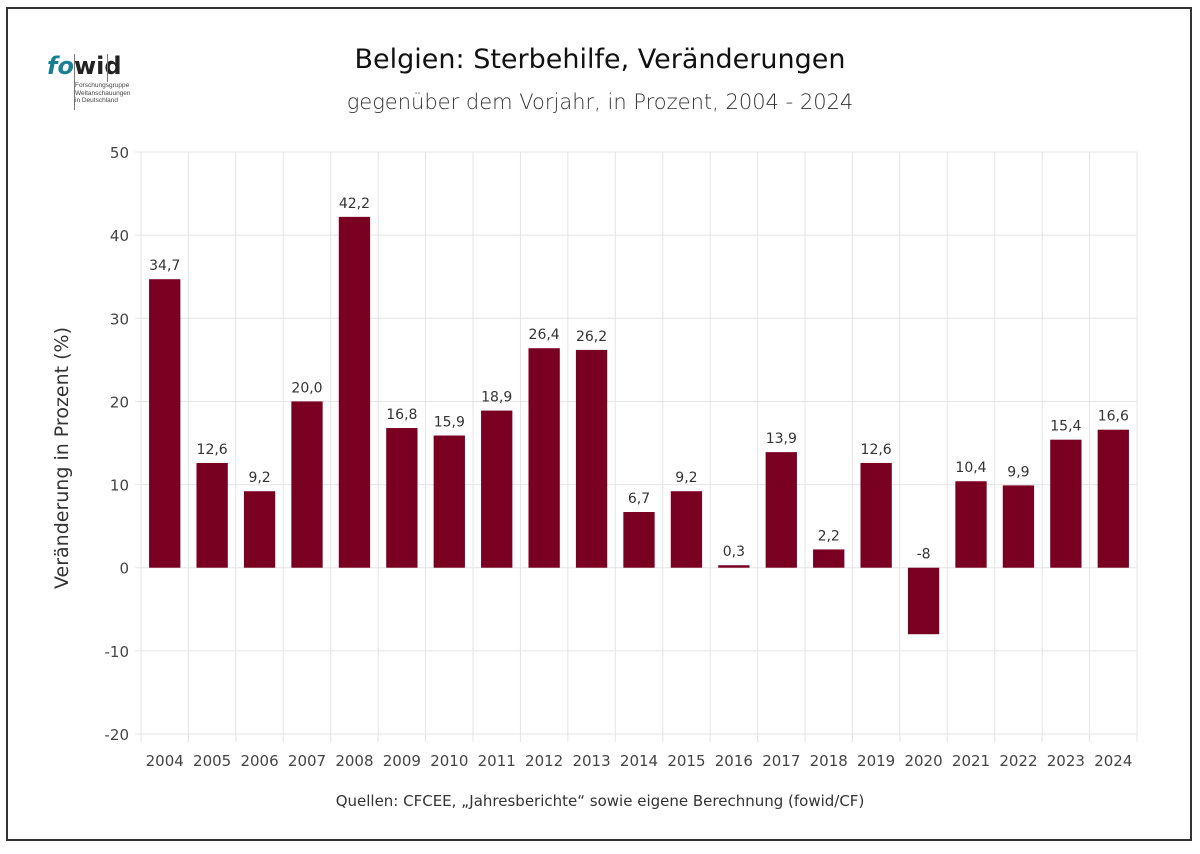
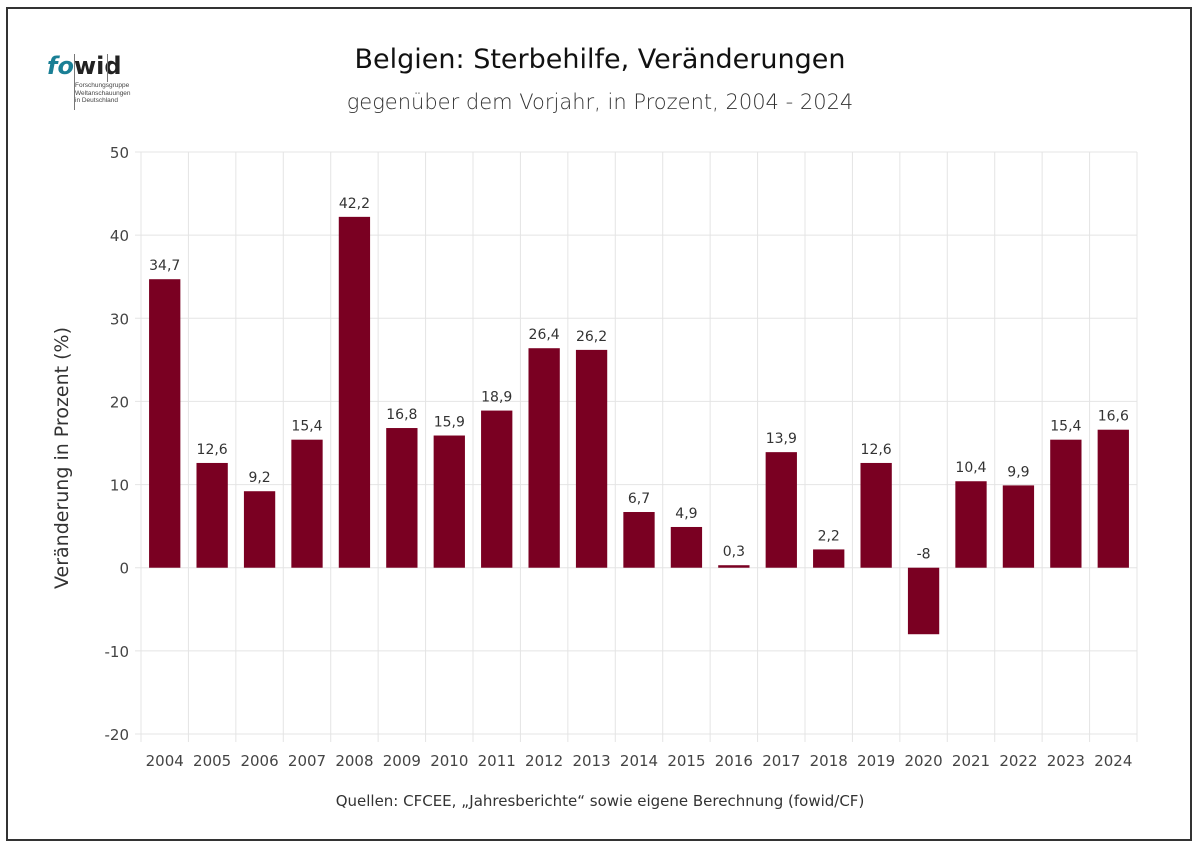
2007: 20,0 -> 15,4
2015: 9,2 -> 4,9
